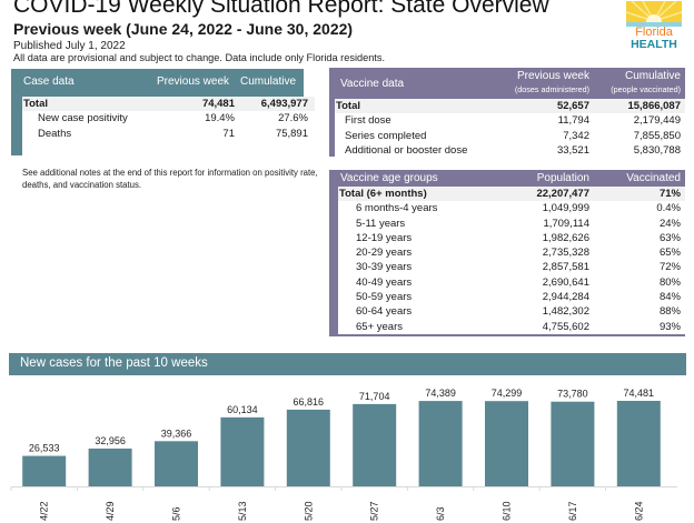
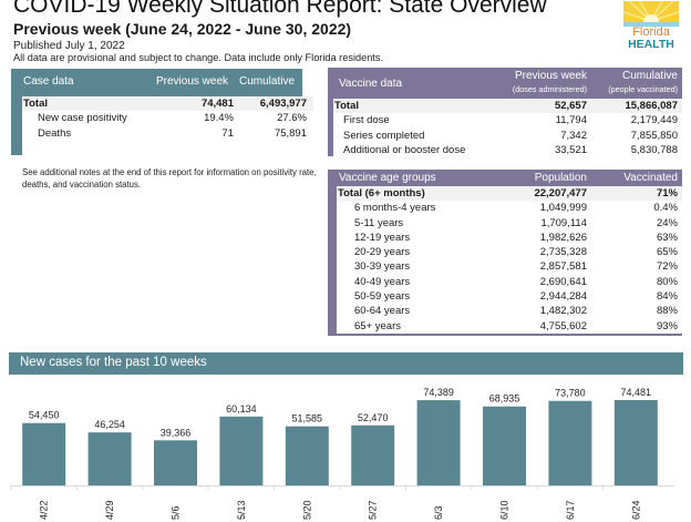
4/22: 26,533 -> 54,450
4/29: 32,956 -> 46,254
5/20: 66,816 -> 51,585
5/27: 71,704 -> 52,470
6/10: 74,299 -> 68,935
